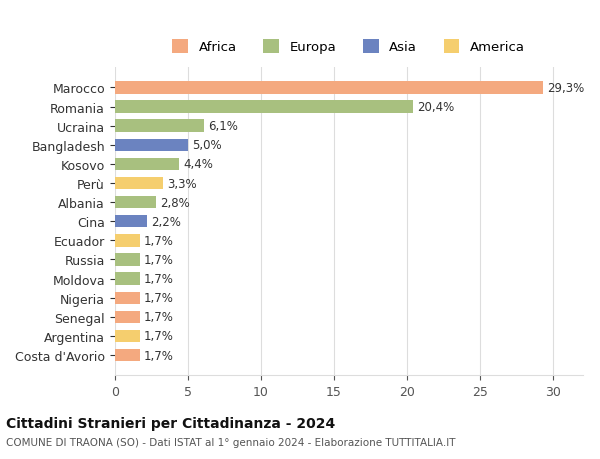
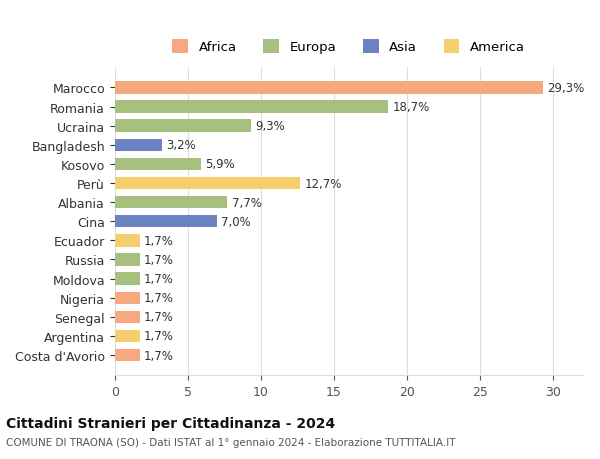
Romania: 20,4% -> 18,7%
Ucraina: 6,1% -> 9,3%
Bangladesh: 5,0% -> 3,2%
Kosovo: 4,4% -> 5,9%
Perù: 3,3% -> 12,7%
Albania: 2,8% -> 7,7%
Cina: 2,2% -> 7,0%
